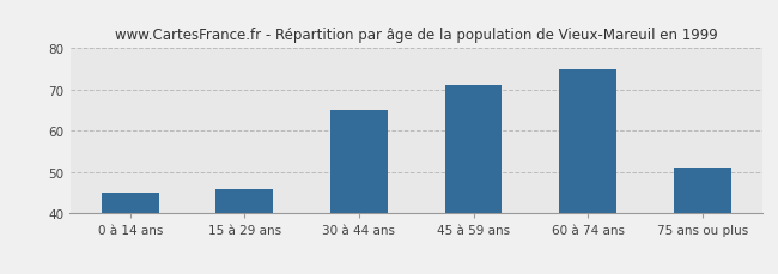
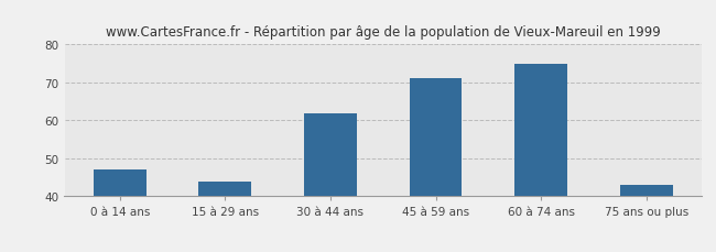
0 à 14 ans: 45 -> 47
15 à 29 ans: 46 -> 44
30 à 44 ans: 65 -> 62
75 ans ou plus: 51 -> 43
